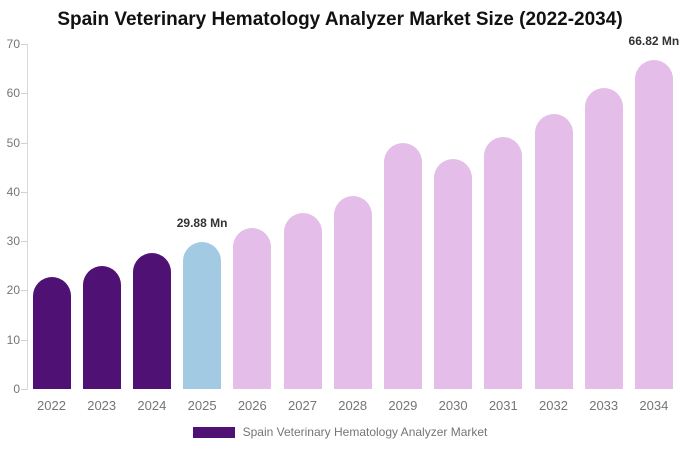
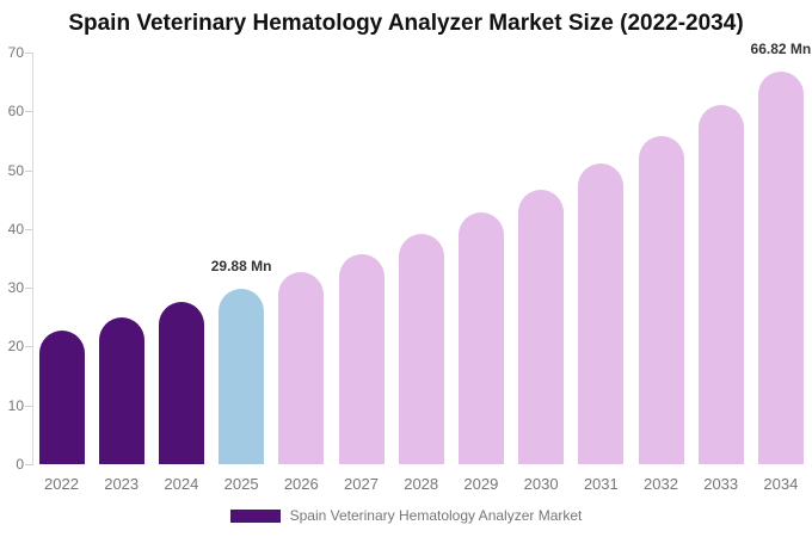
2029: 50 -> 43
